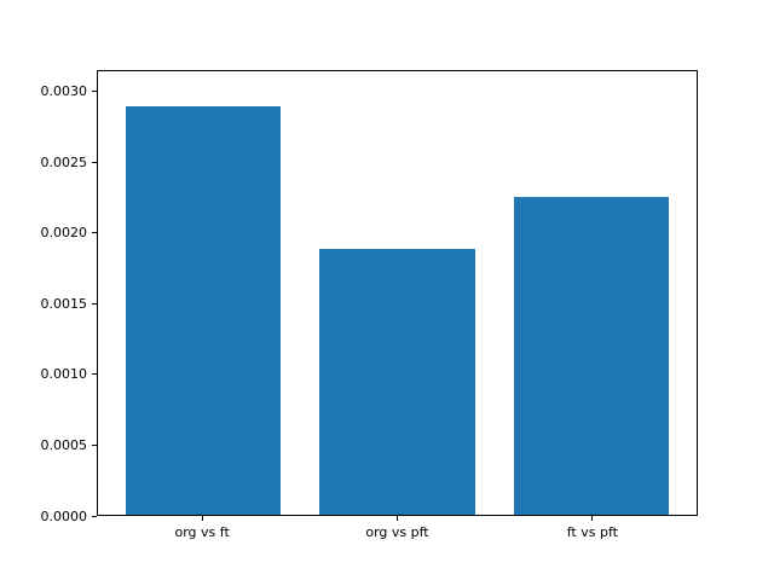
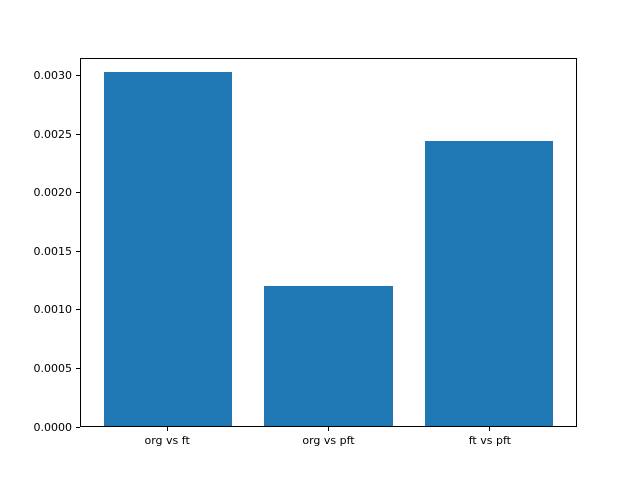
org vs ft: 0.00290 -> 0.00304
org vs pft: 0.00189 -> 0.00120
ft vs pft: 0.00226 -> 0.00245
